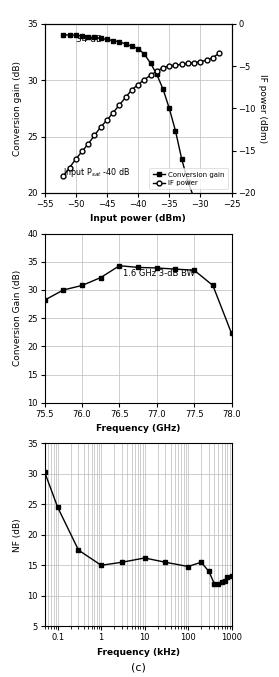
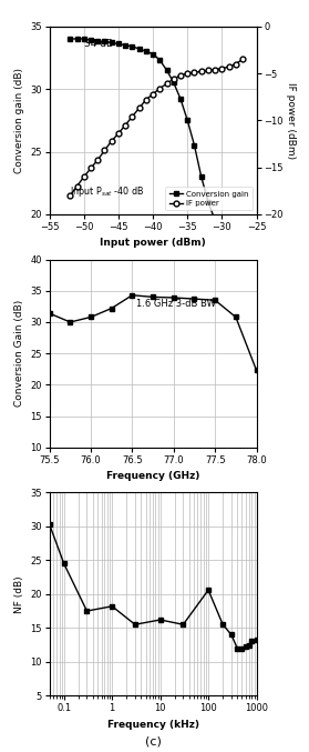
75.5: 28.2 -> 31.4
1: 15.0 -> 18.2
100: 14.8 -> 20.6
